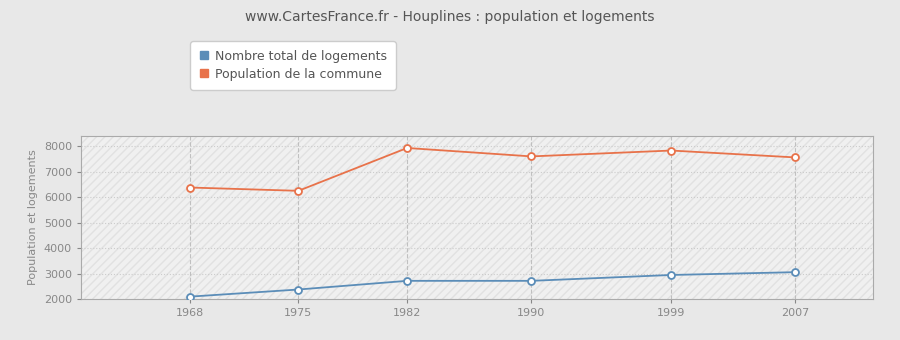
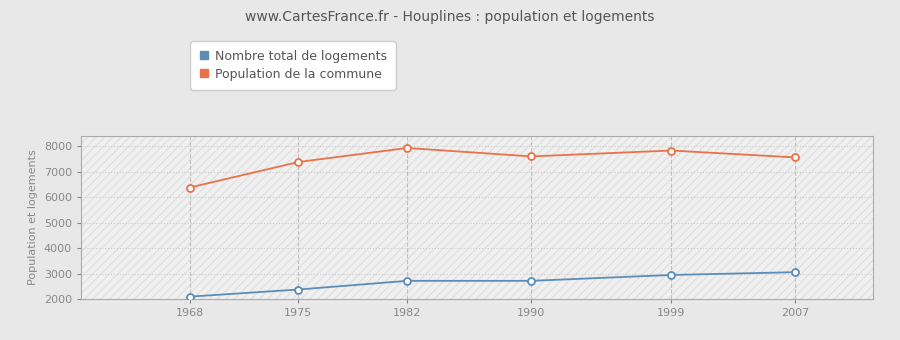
Population de la commune/1975: 6250 -> 7380
